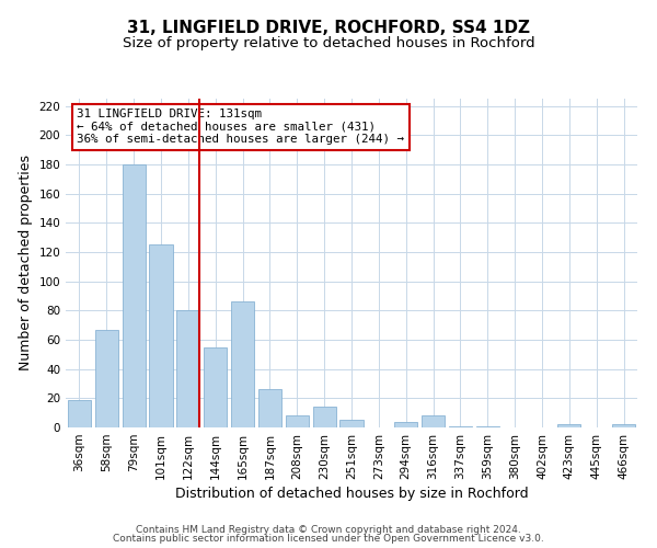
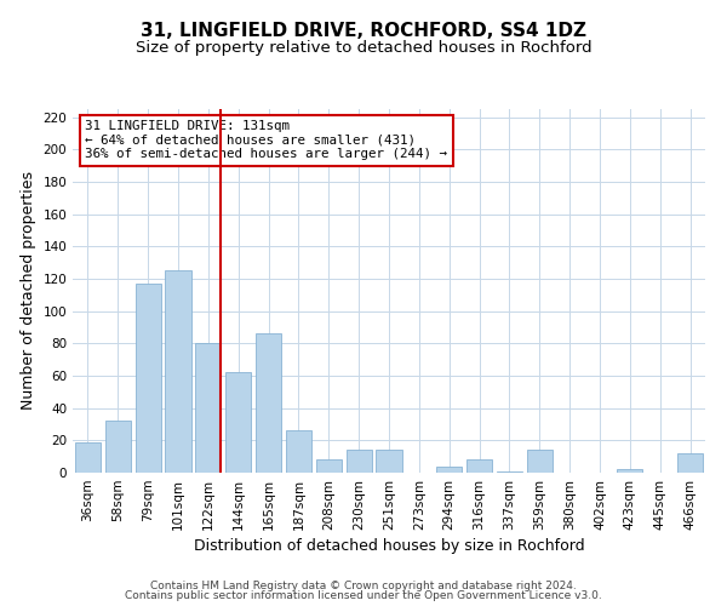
58sqm: 67 -> 32
79sqm: 180 -> 117
144sqm: 55 -> 62
251sqm: 5 -> 14
359sqm: 1 -> 14
466sqm: 2 -> 12
